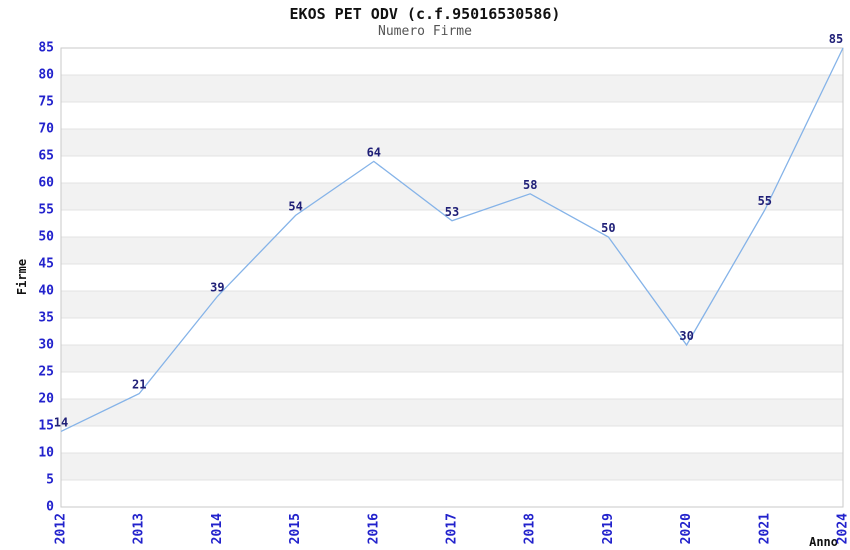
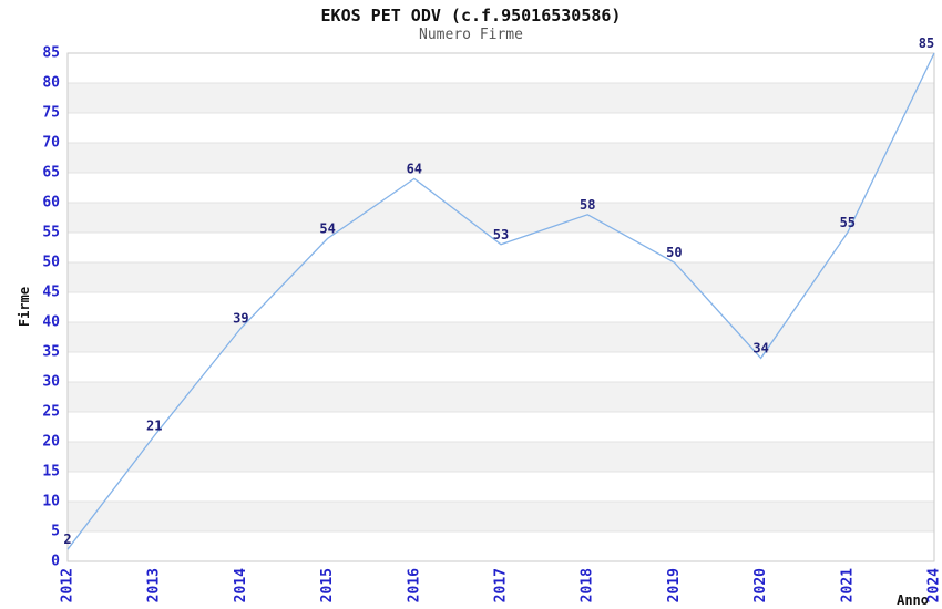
2012: 14 -> 2
2020: 30 -> 34
